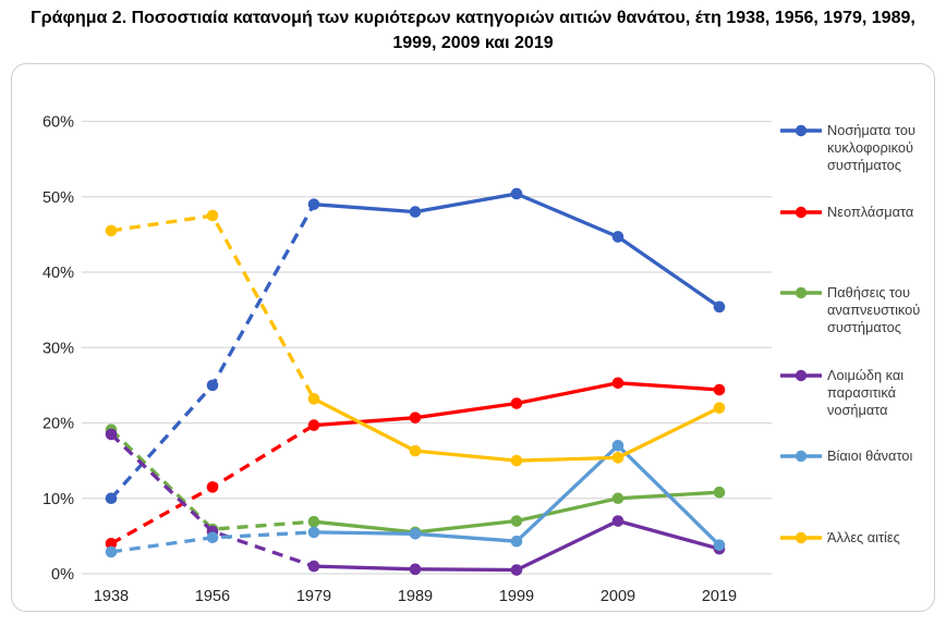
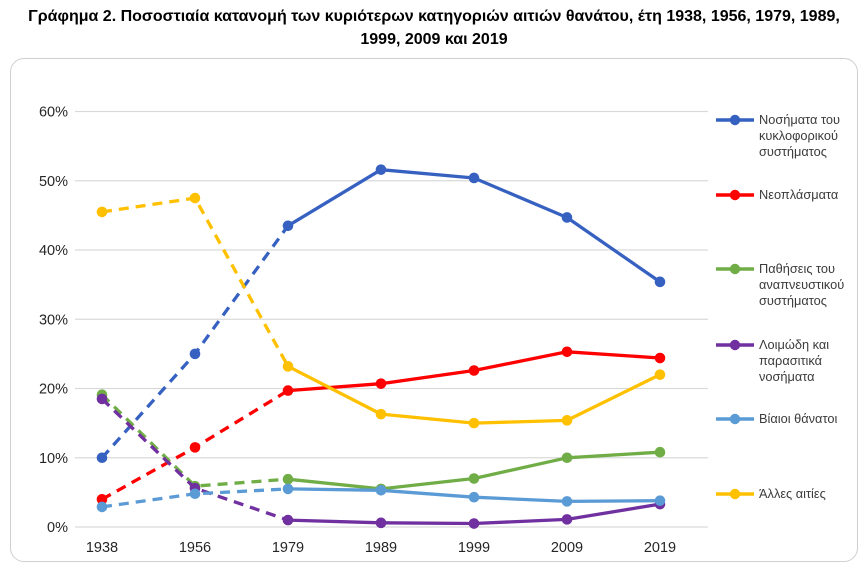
Νοσήματα του κυκλοφορικού συστήματος/1979: 49% -> 44%
Νοσήματα του κυκλοφορικού συστήματος/1989: 48% -> 52%
Λοιμώδη και παρασιτικά νοσήματα/2009: 7% -> 1%
Βίαιοι θάνατοι/2009: 17% -> 4%
